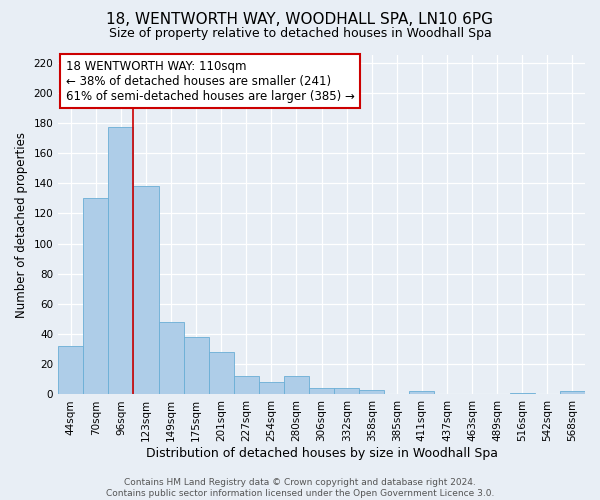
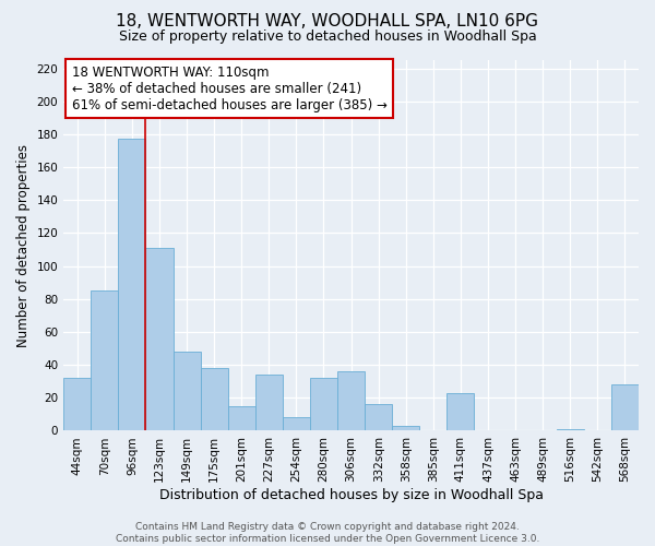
70sqm: 130 -> 85
123sqm: 138 -> 111
201sqm: 28 -> 15
227sqm: 12 -> 34
280sqm: 12 -> 32
306sqm: 4 -> 36
332sqm: 4 -> 16
411sqm: 2 -> 23
568sqm: 2 -> 28
